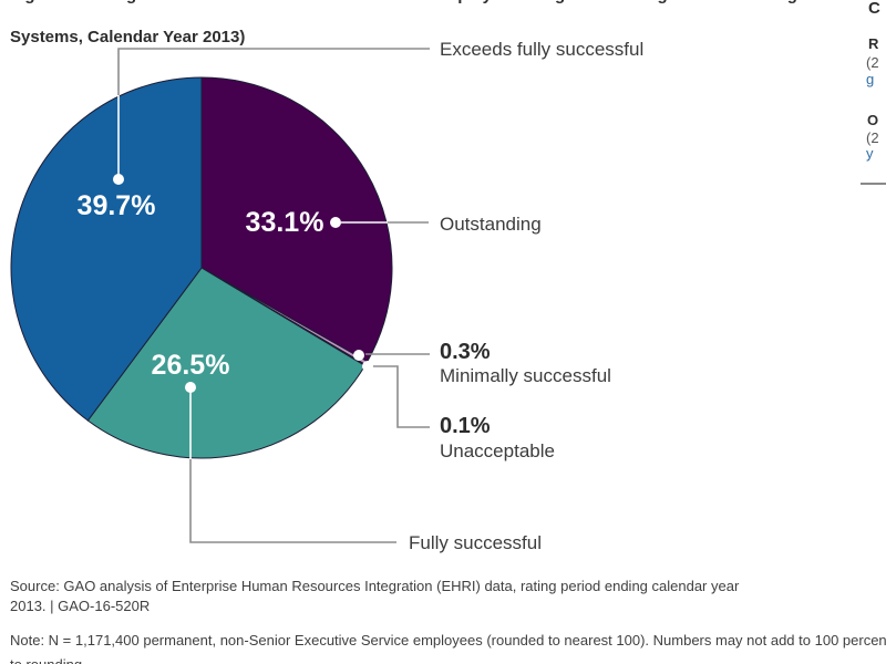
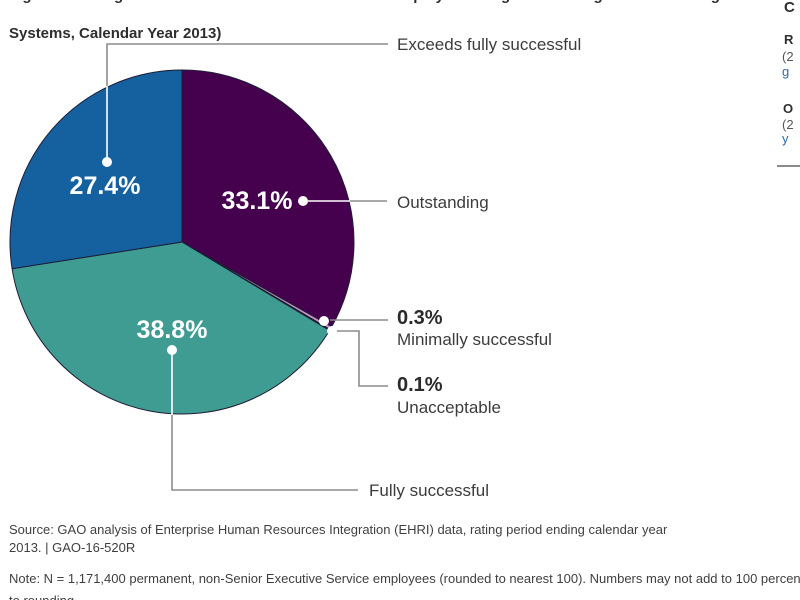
Fully successful: 26.5% -> 38.8%
Exceeds fully successful: 39.7% -> 27.4%
